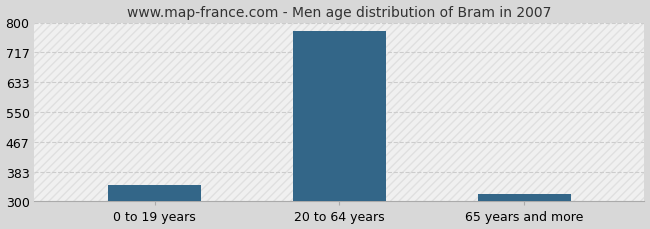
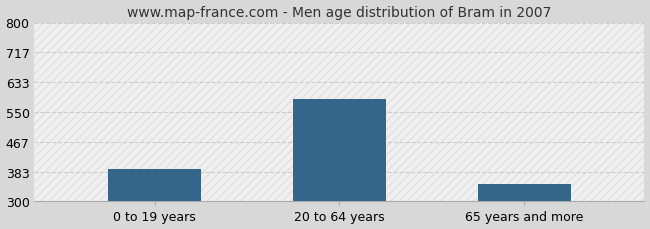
0 to 19 years: 345 -> 390
20 to 64 years: 775 -> 585
65 years and more: 320 -> 350
